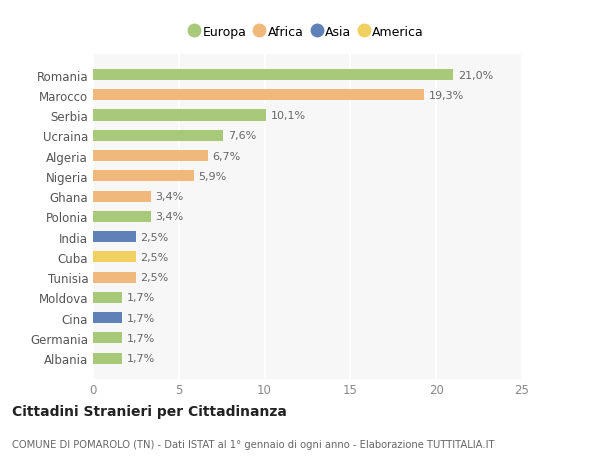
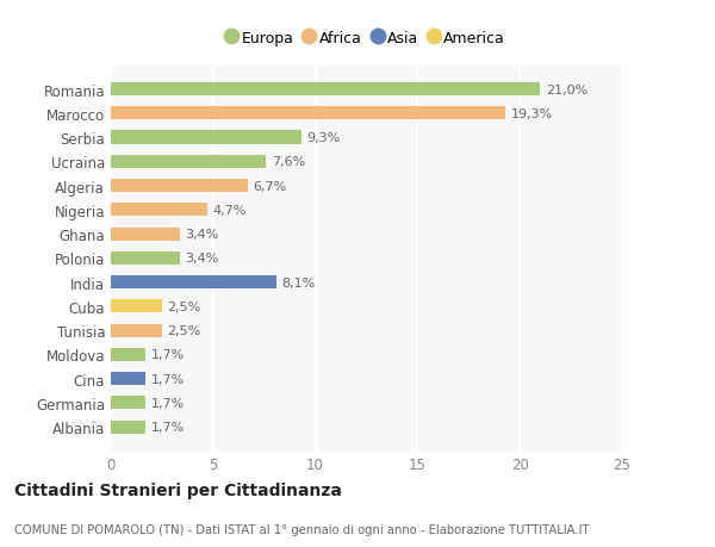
Serbia: 10,1% -> 9,3%
Nigeria: 5,9% -> 4,7%
India: 2,5% -> 8,1%
